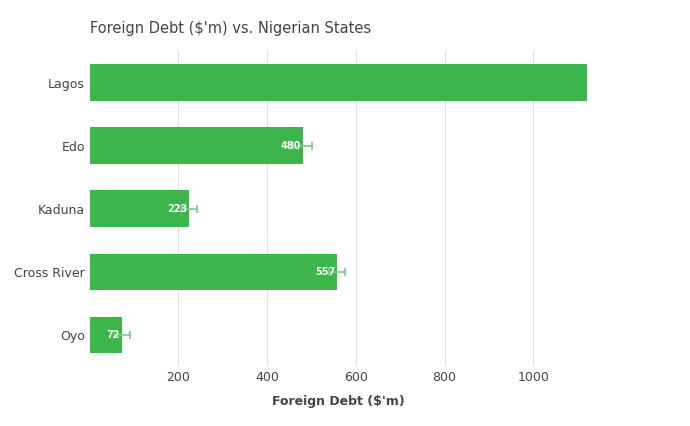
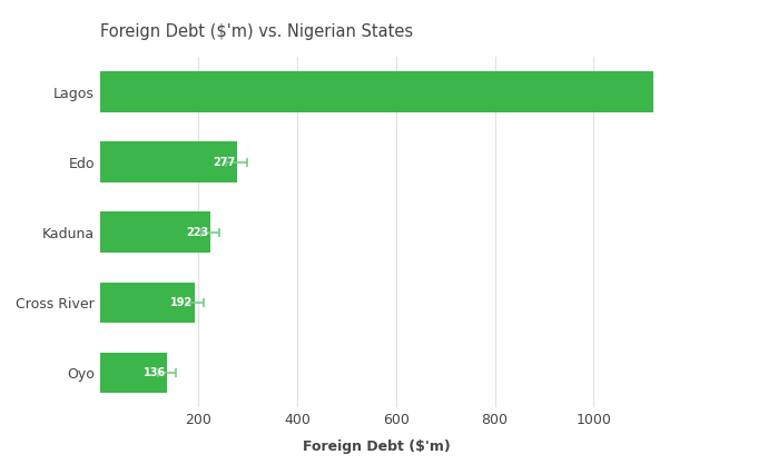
Edo: 480 -> 277
Cross River: 557 -> 192
Oyo: 72 -> 136
